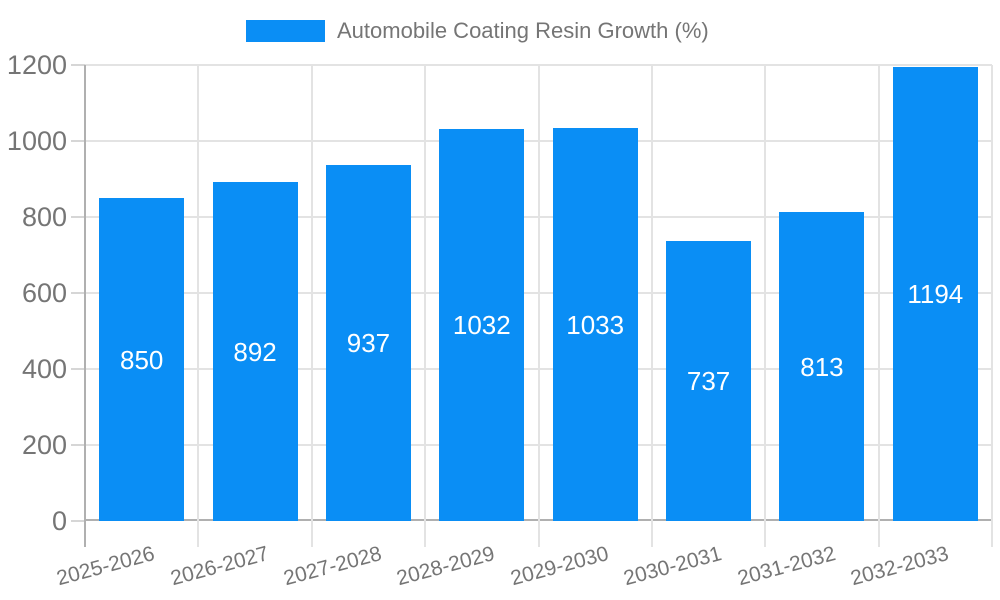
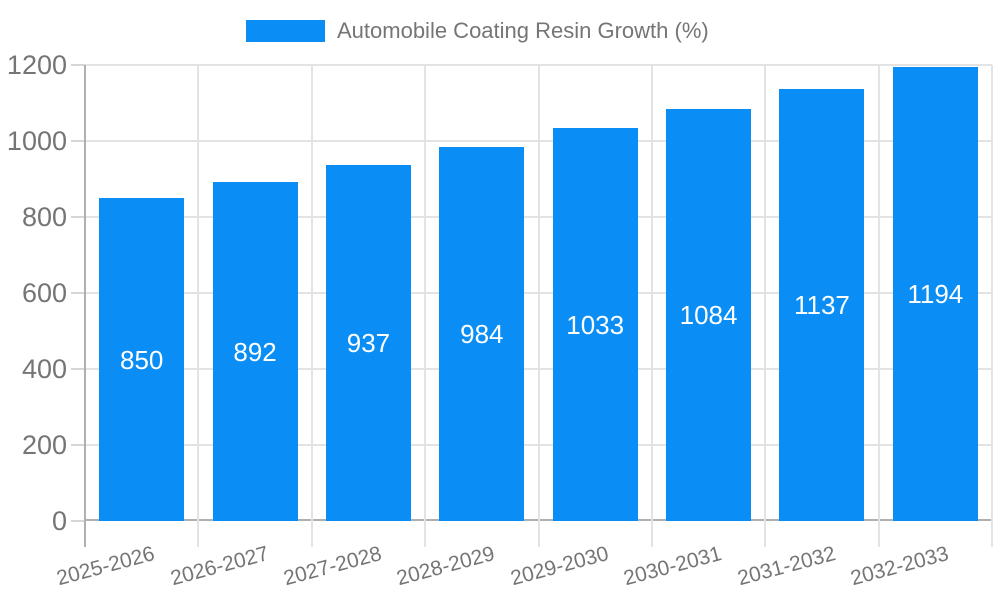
2028-2029: 1032 -> 984
2030-2031: 737 -> 1084
2031-2032: 813 -> 1137
